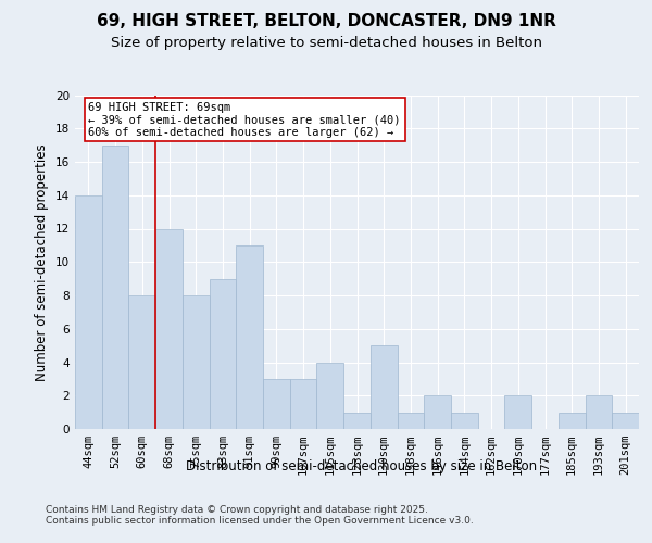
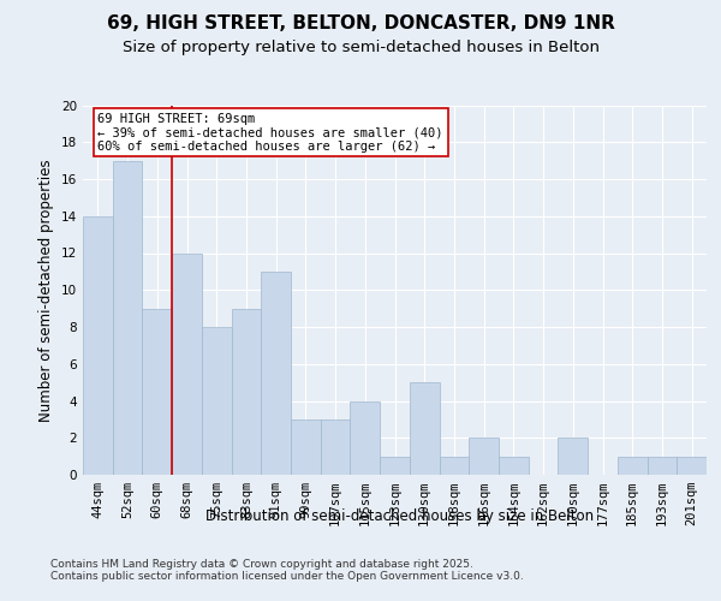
60sqm: 8 -> 9
193sqm: 2 -> 1
